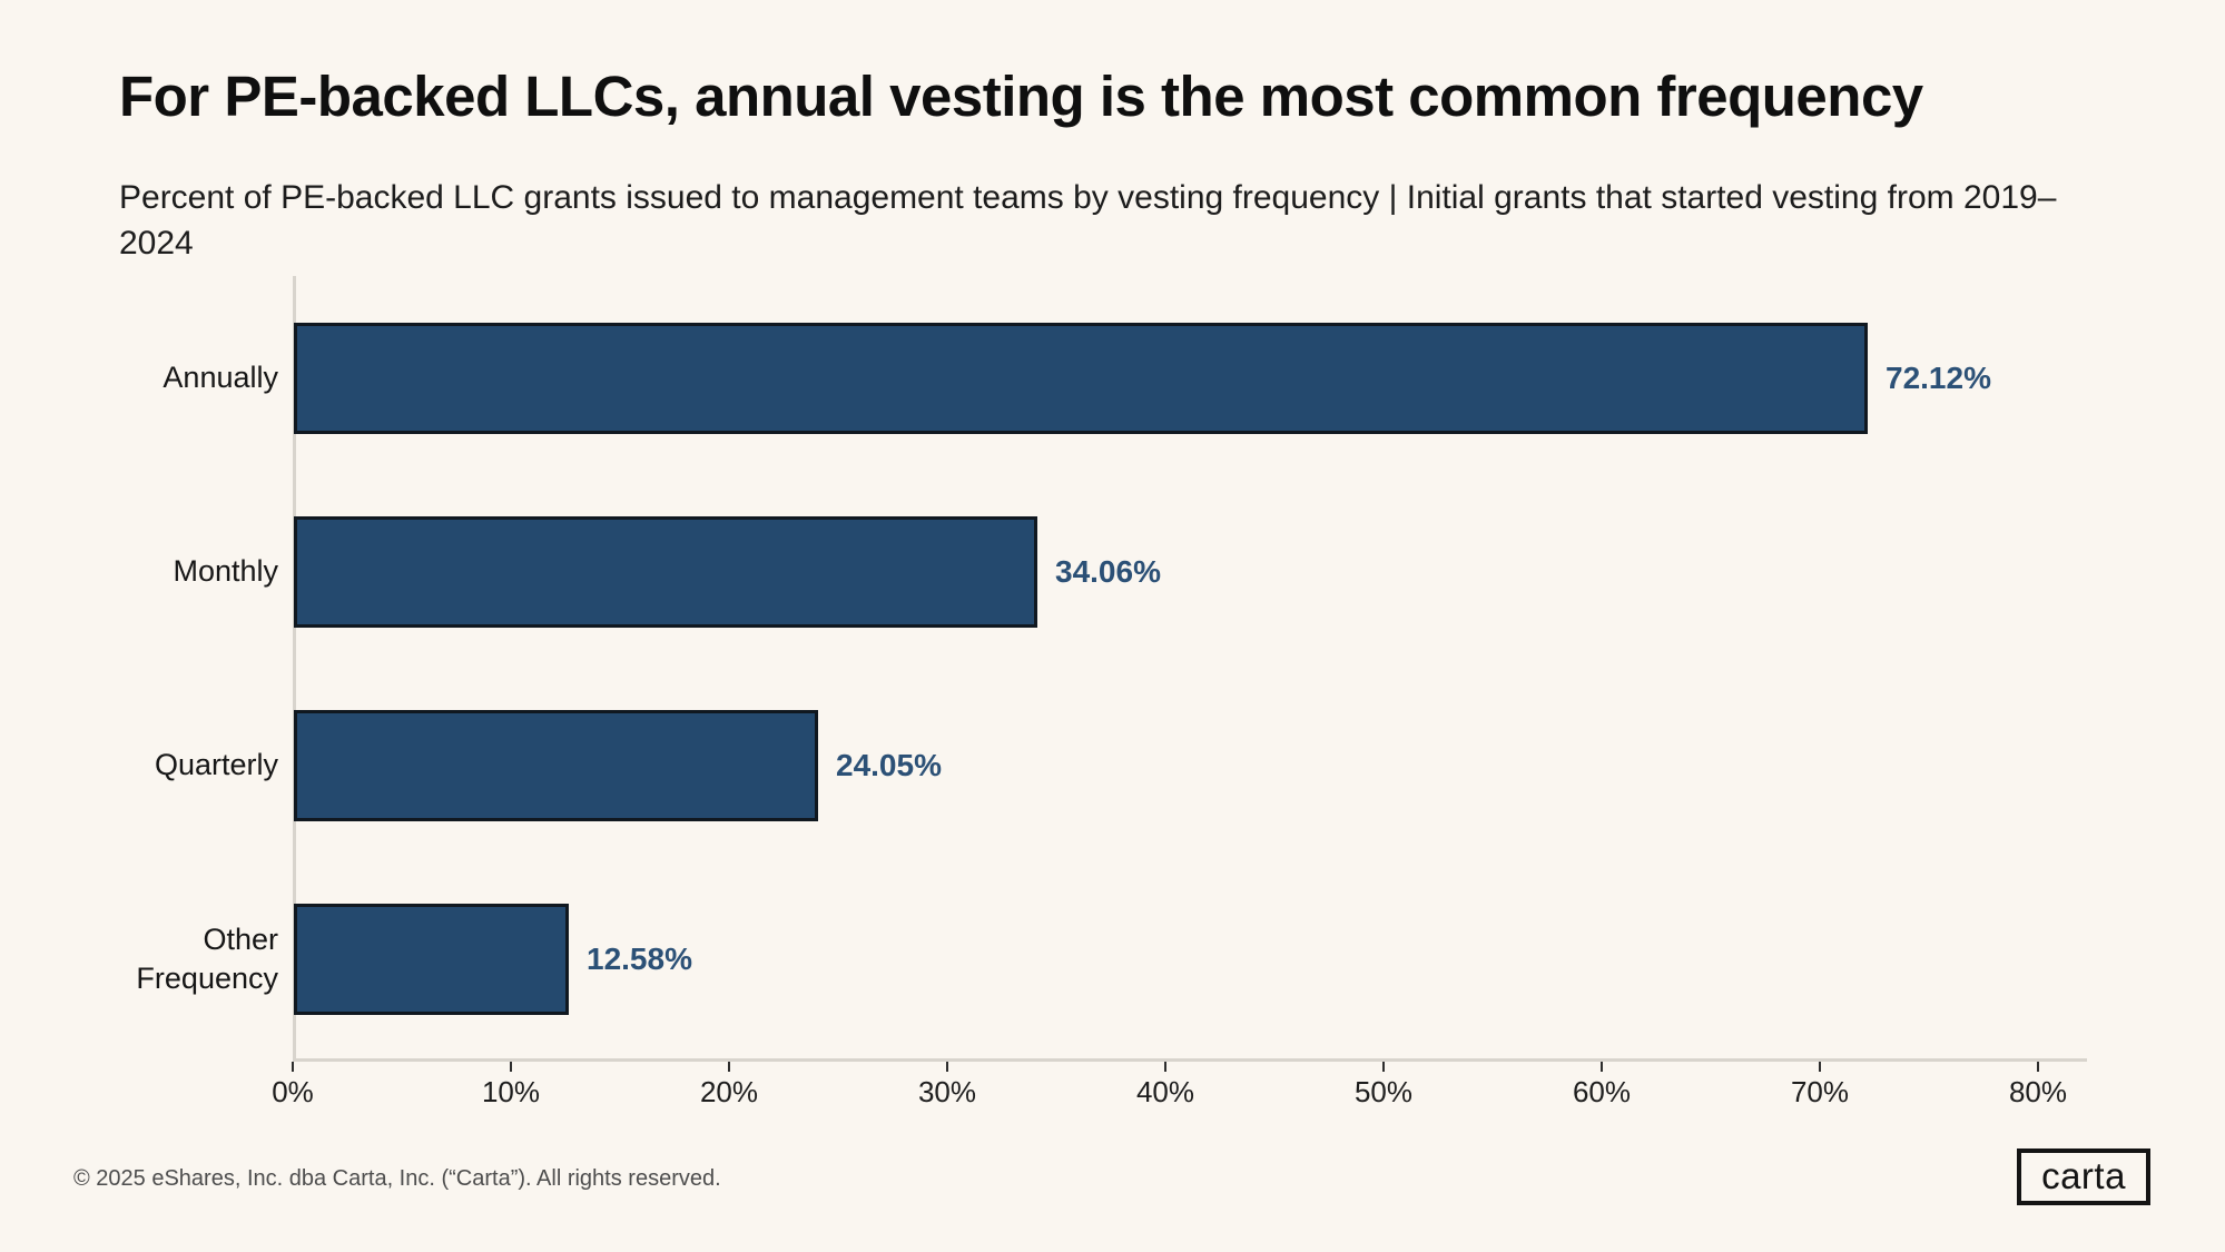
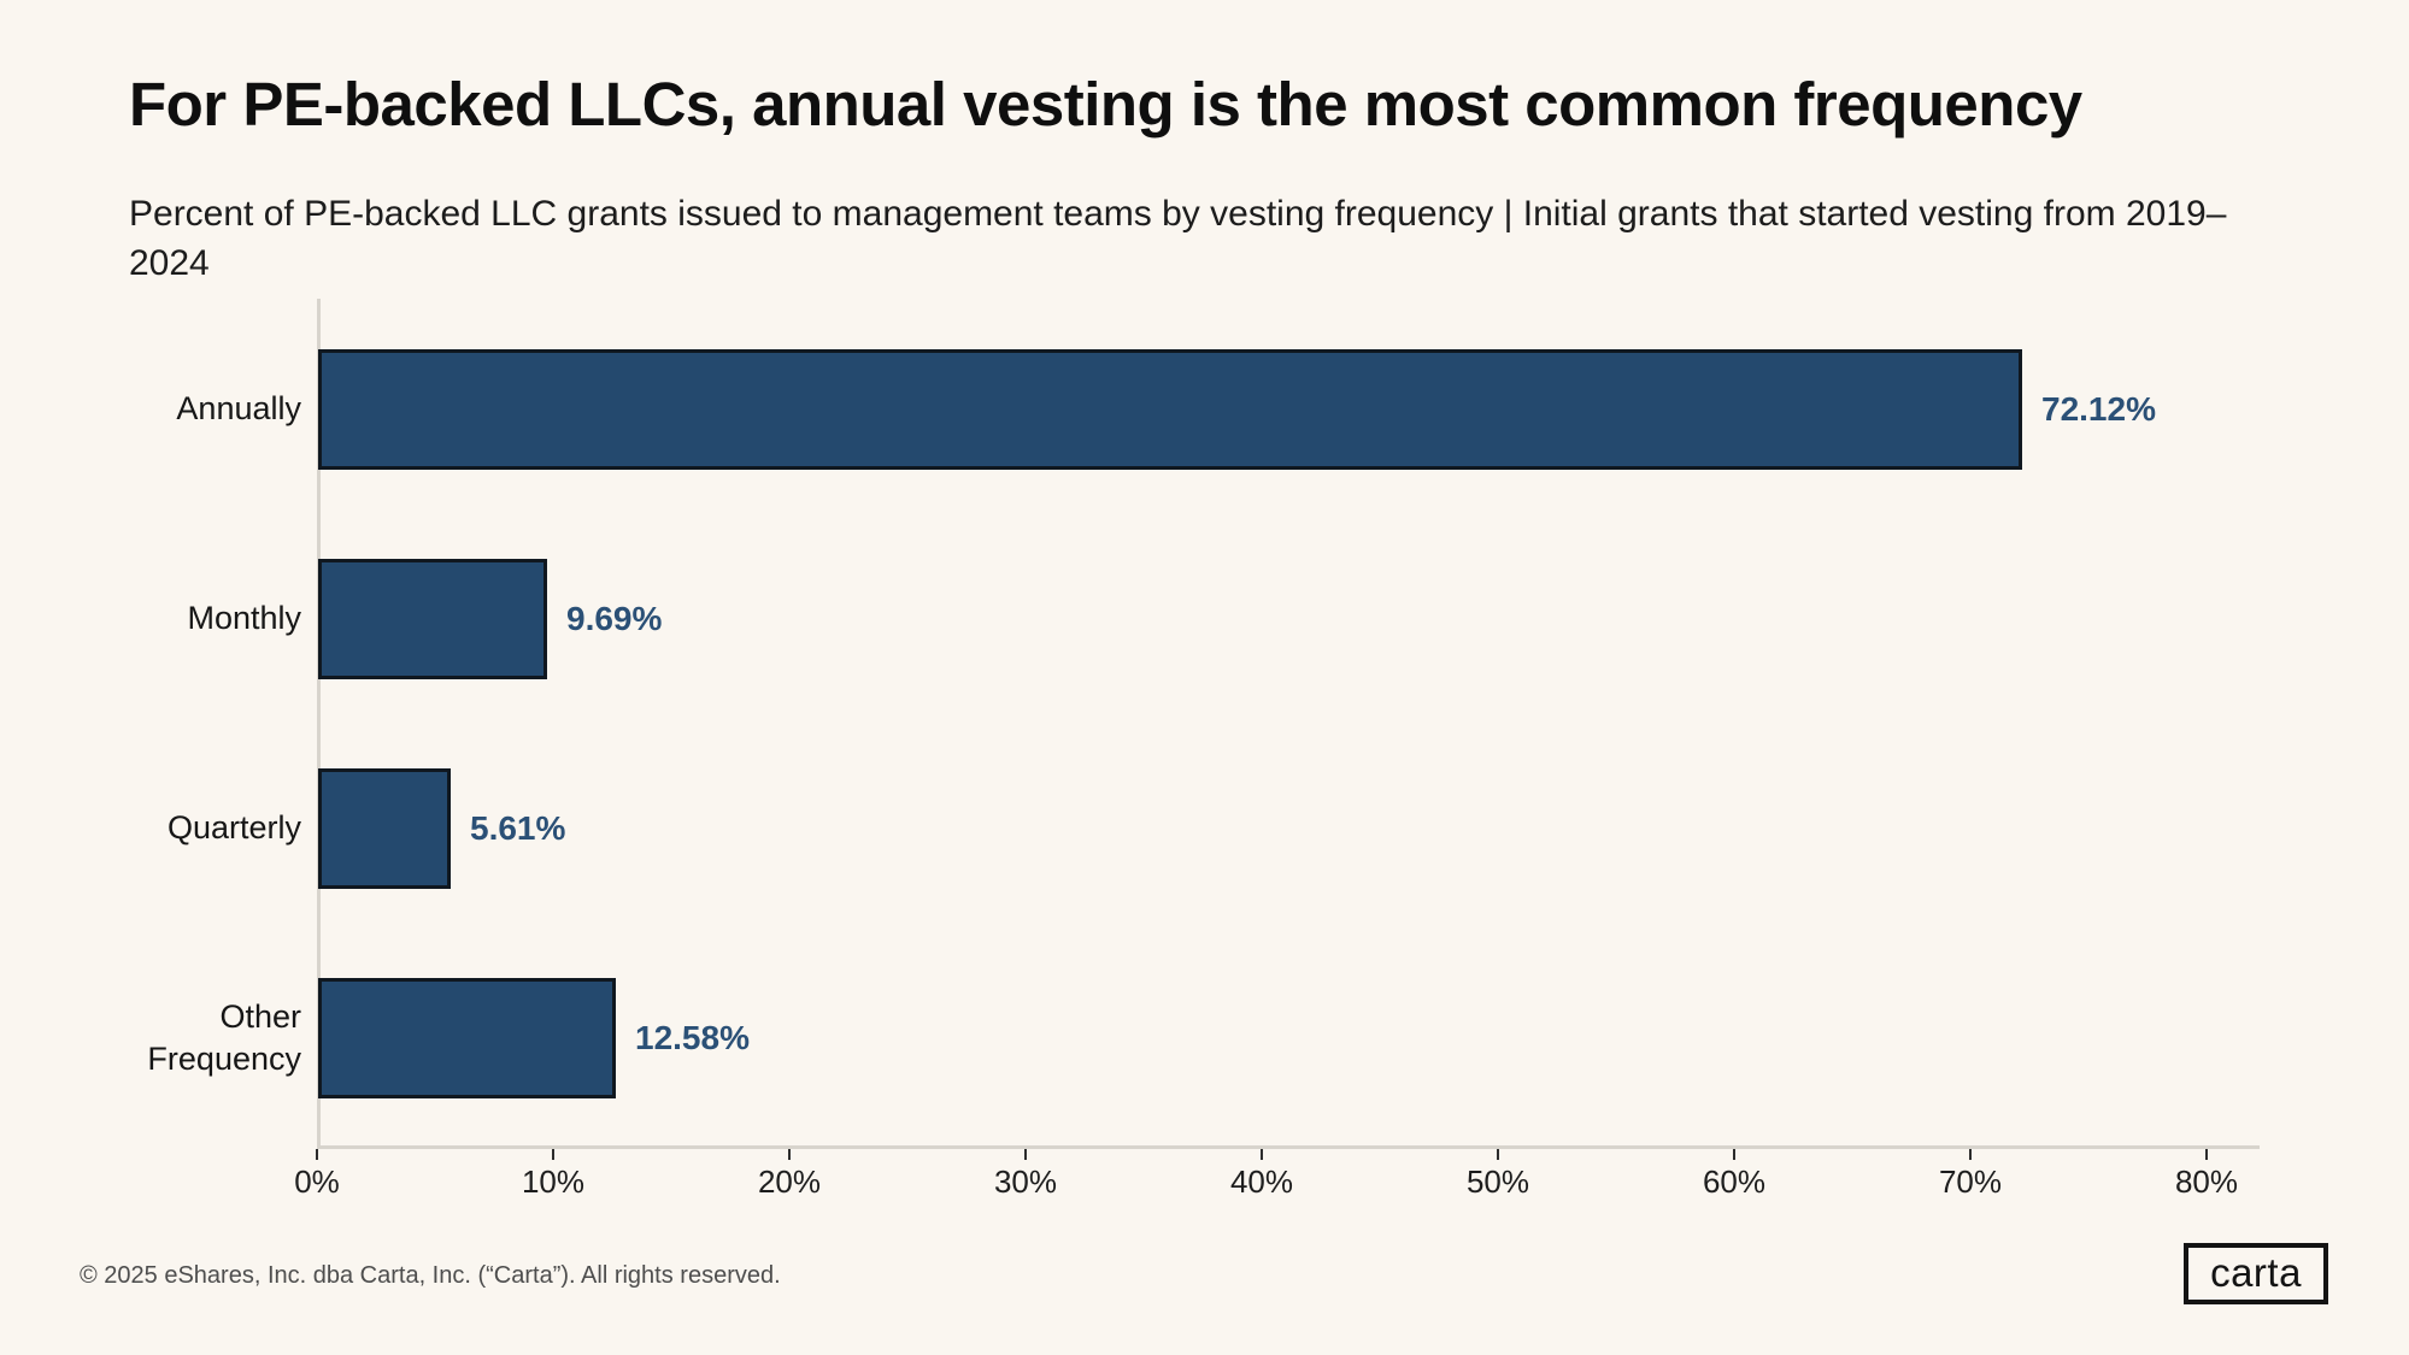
Monthly: 34.06% -> 9.69%
Quarterly: 24.05% -> 5.61%
